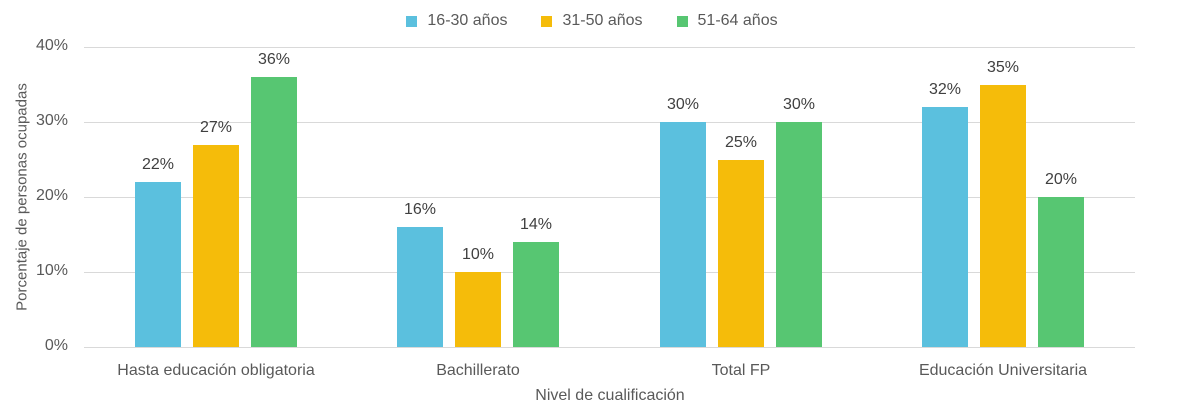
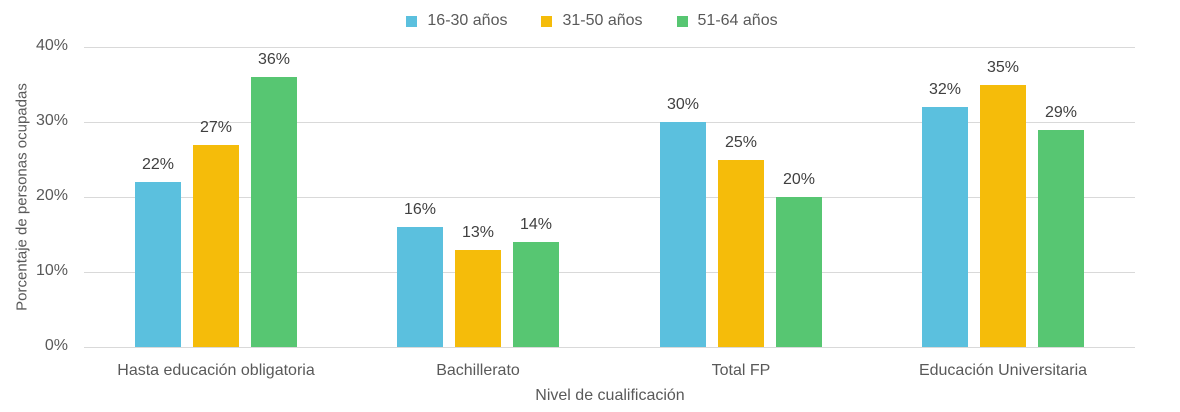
31-50 años/Bachillerato: 10% -> 13%
51-64 años/Total FP: 30% -> 20%
51-64 años/Educación Universitaria: 20% -> 29%
